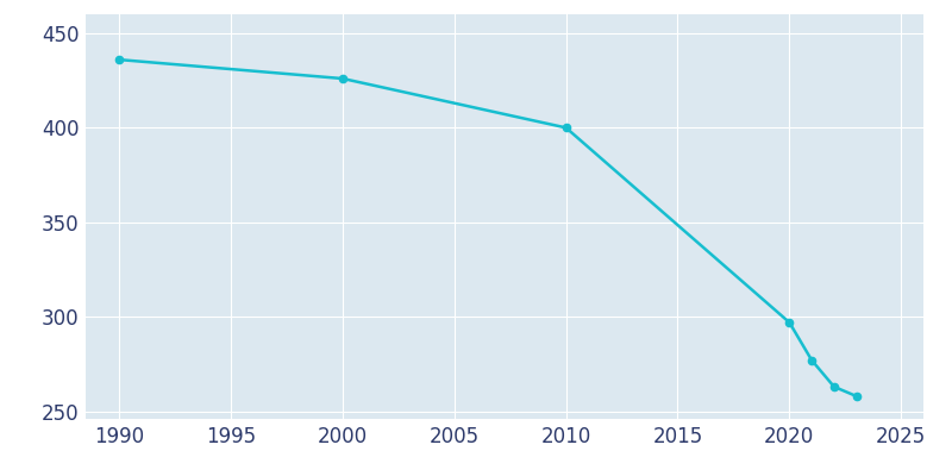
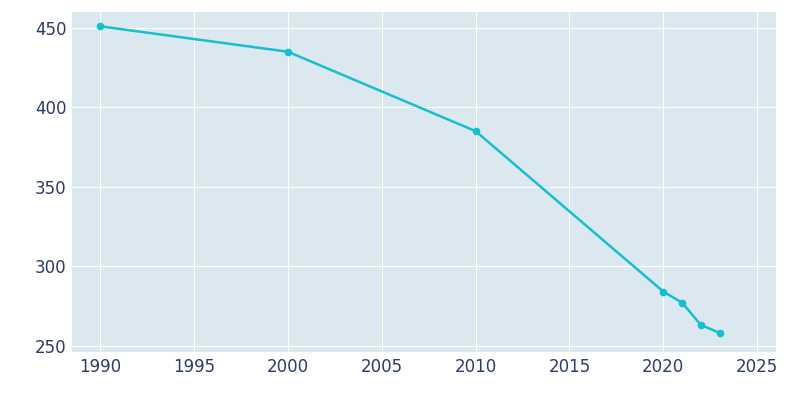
1990: 436 -> 451
2000: 426 -> 435
2010: 400 -> 385
2020: 297 -> 284
